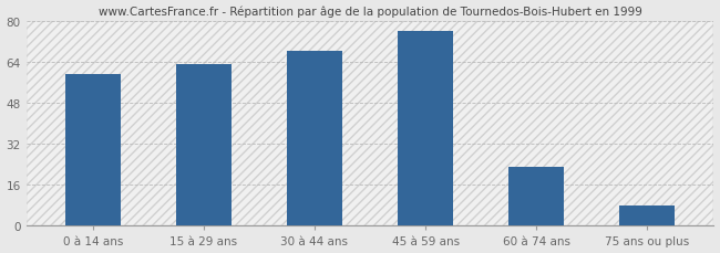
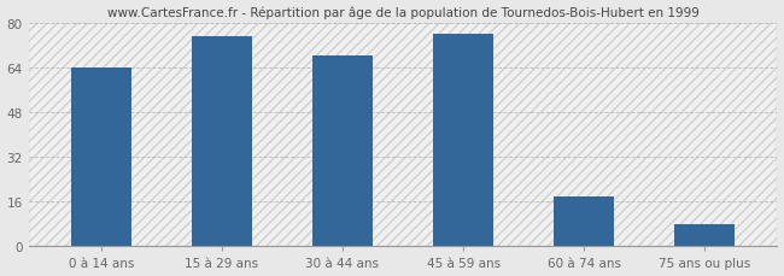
0 à 14 ans: 59 -> 64
15 à 29 ans: 63 -> 75
60 à 74 ans: 23 -> 18
